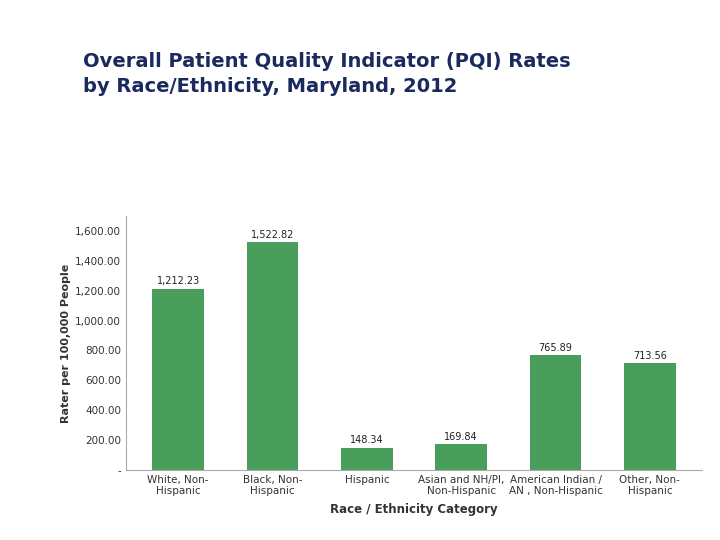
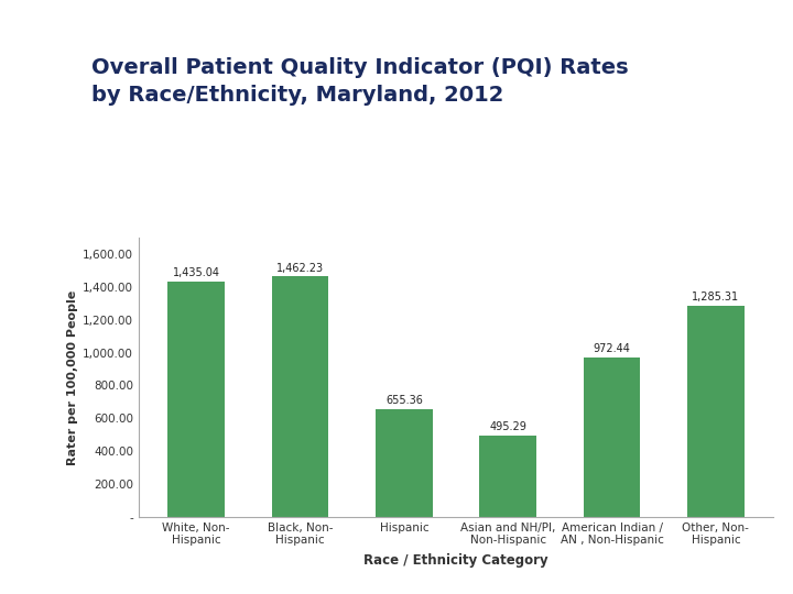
White, Non- Hispanic: 1,212.23 -> 1,435.04
Black, Non- Hispanic: 1,522.82 -> 1,462.23
Hispanic: 148.34 -> 655.36
Asian and NH/PI, Non-Hispanic: 169.84 -> 495.29
American Indian / AN , Non-Hispanic: 765.89 -> 972.44
Other, Non- Hispanic: 713.56 -> 1,285.31
